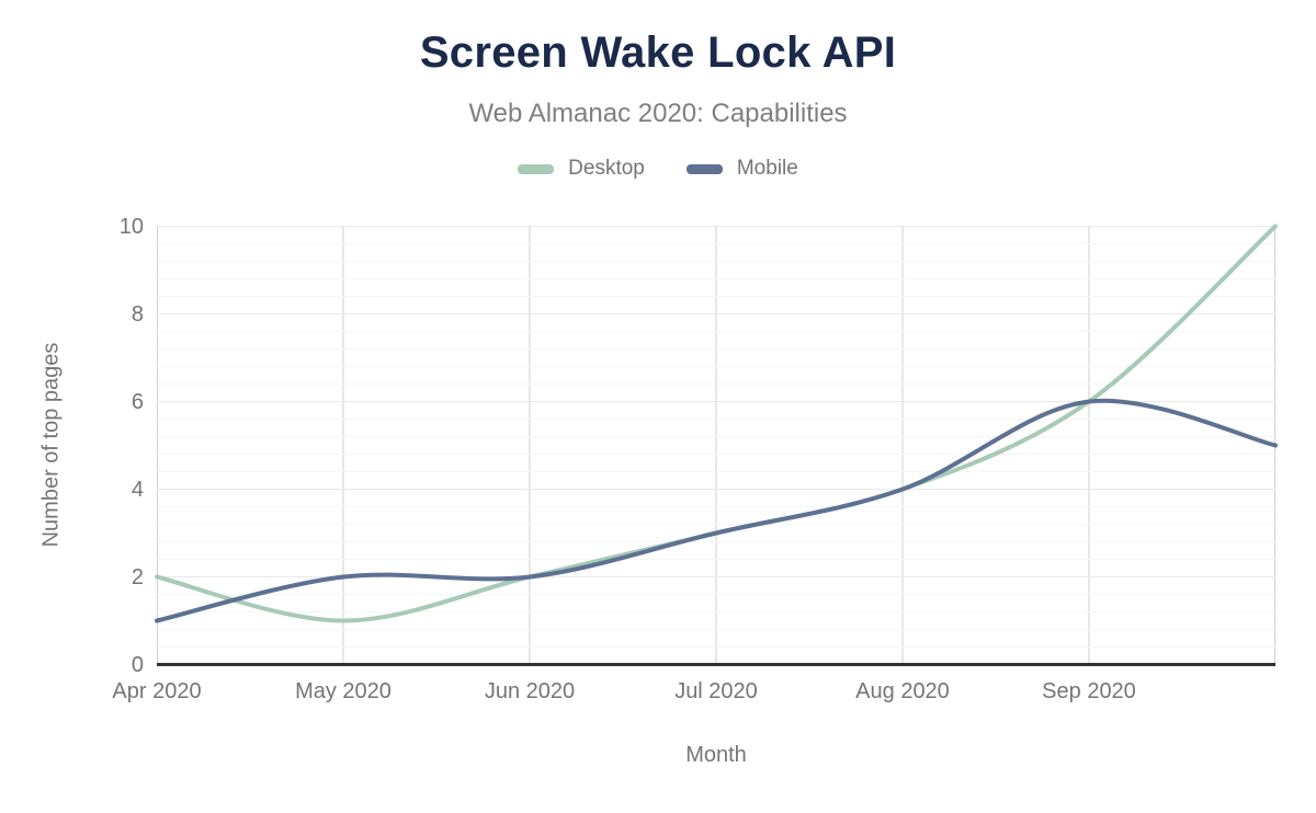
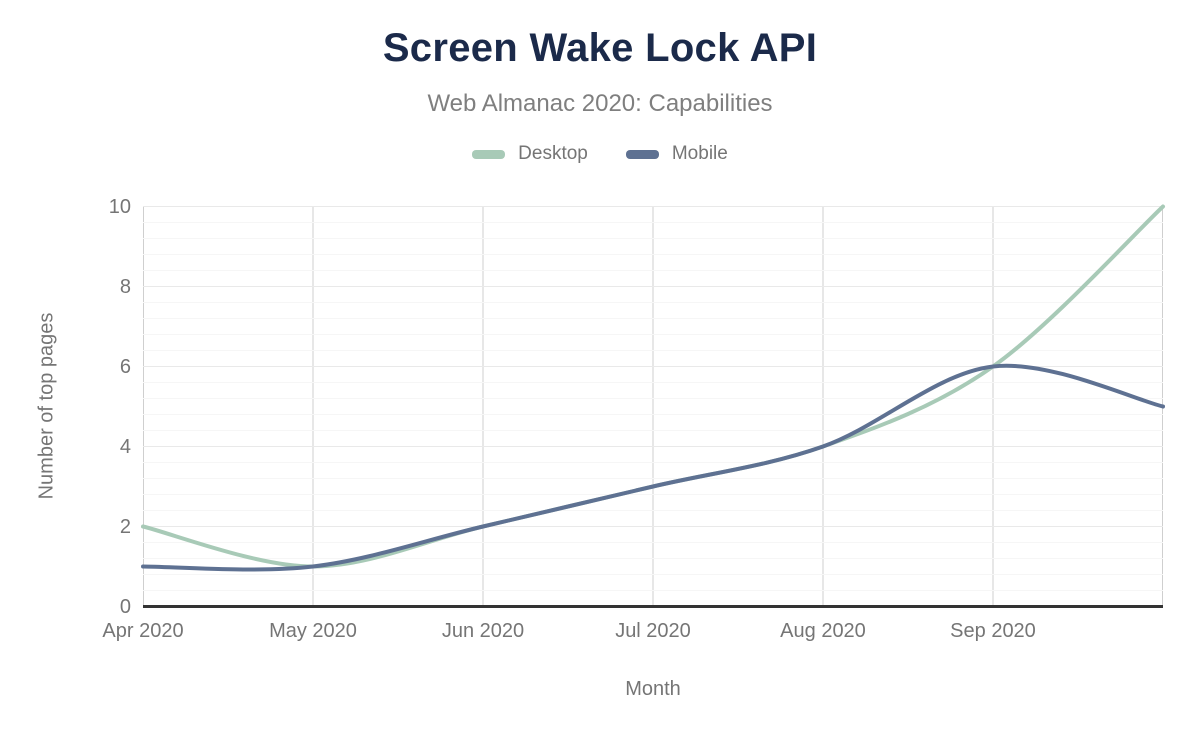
Mobile/May 2020: 2 -> 1
